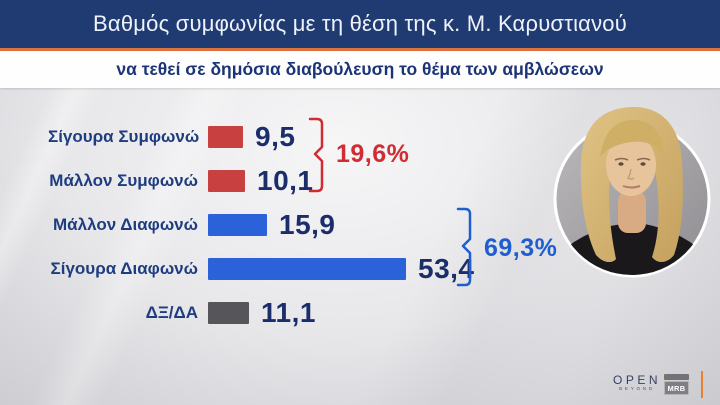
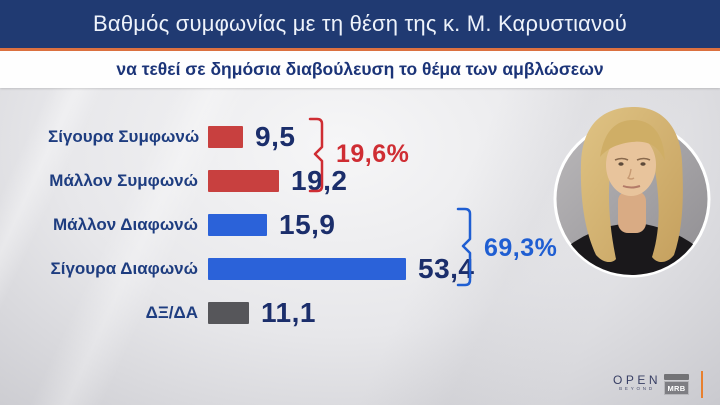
Μάλλον Συμφωνώ: 10,1 -> 19,2
